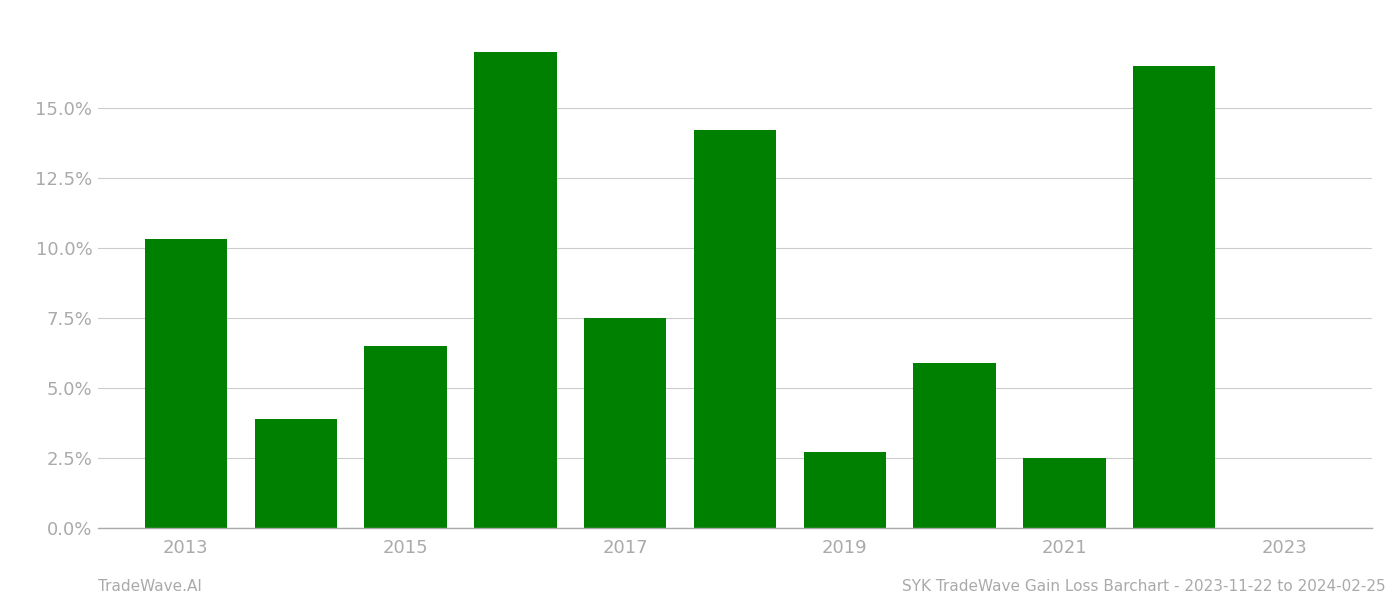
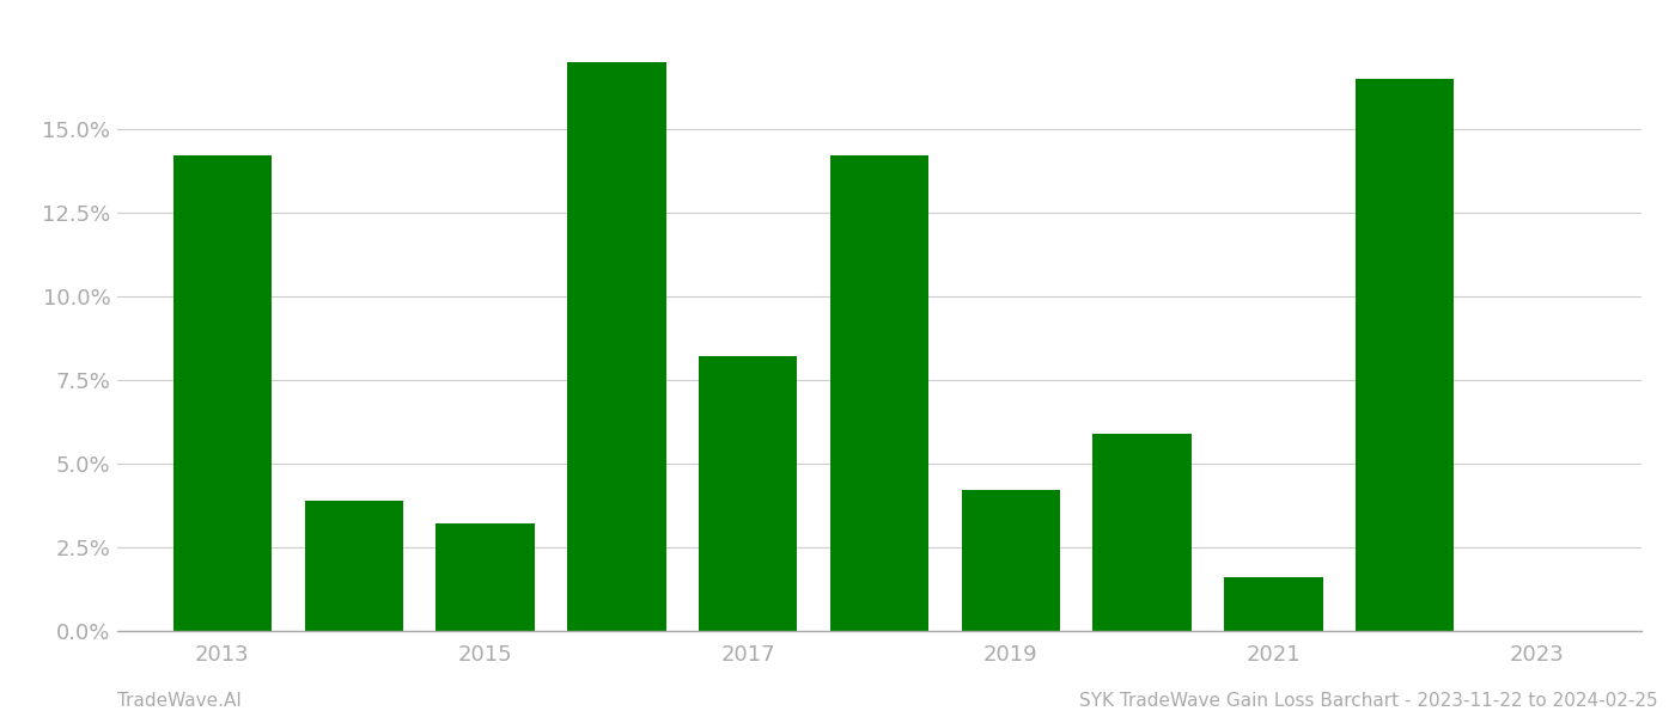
2013: 10.3% -> 14.2%
2015: 6.5% -> 3.2%
2017: 7.5% -> 8.2%
2019: 2.7% -> 4.2%
2021: 2.5% -> 1.6%
